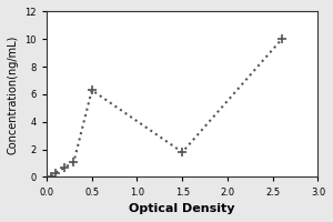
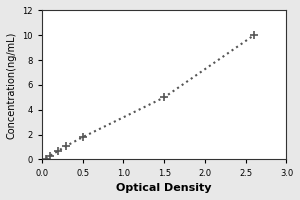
0.5: 6.3 -> 1.8
1.5: 1.8 -> 5.0
